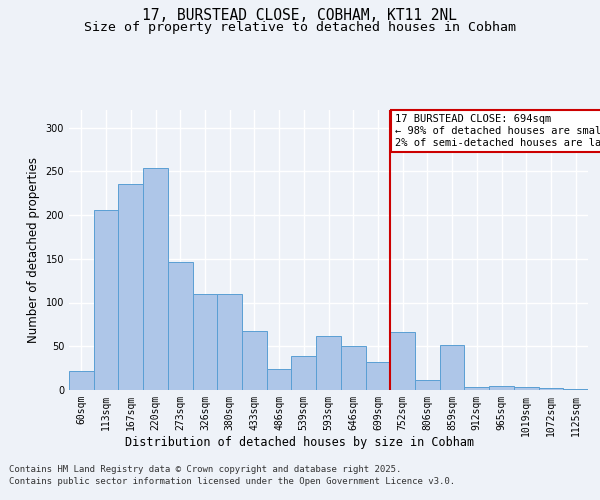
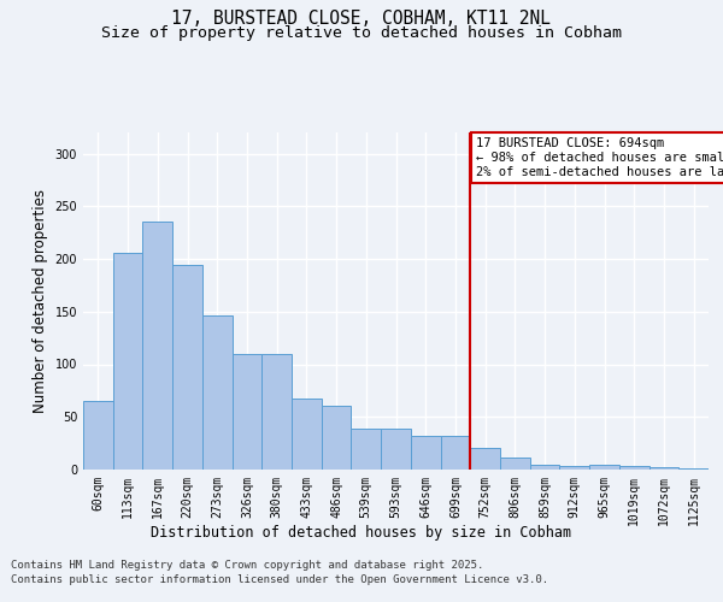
60sqm: 22 -> 65
220sqm: 254 -> 194
486sqm: 24 -> 61
593sqm: 62 -> 39
646sqm: 50 -> 32
752sqm: 66 -> 21
859sqm: 52 -> 5
